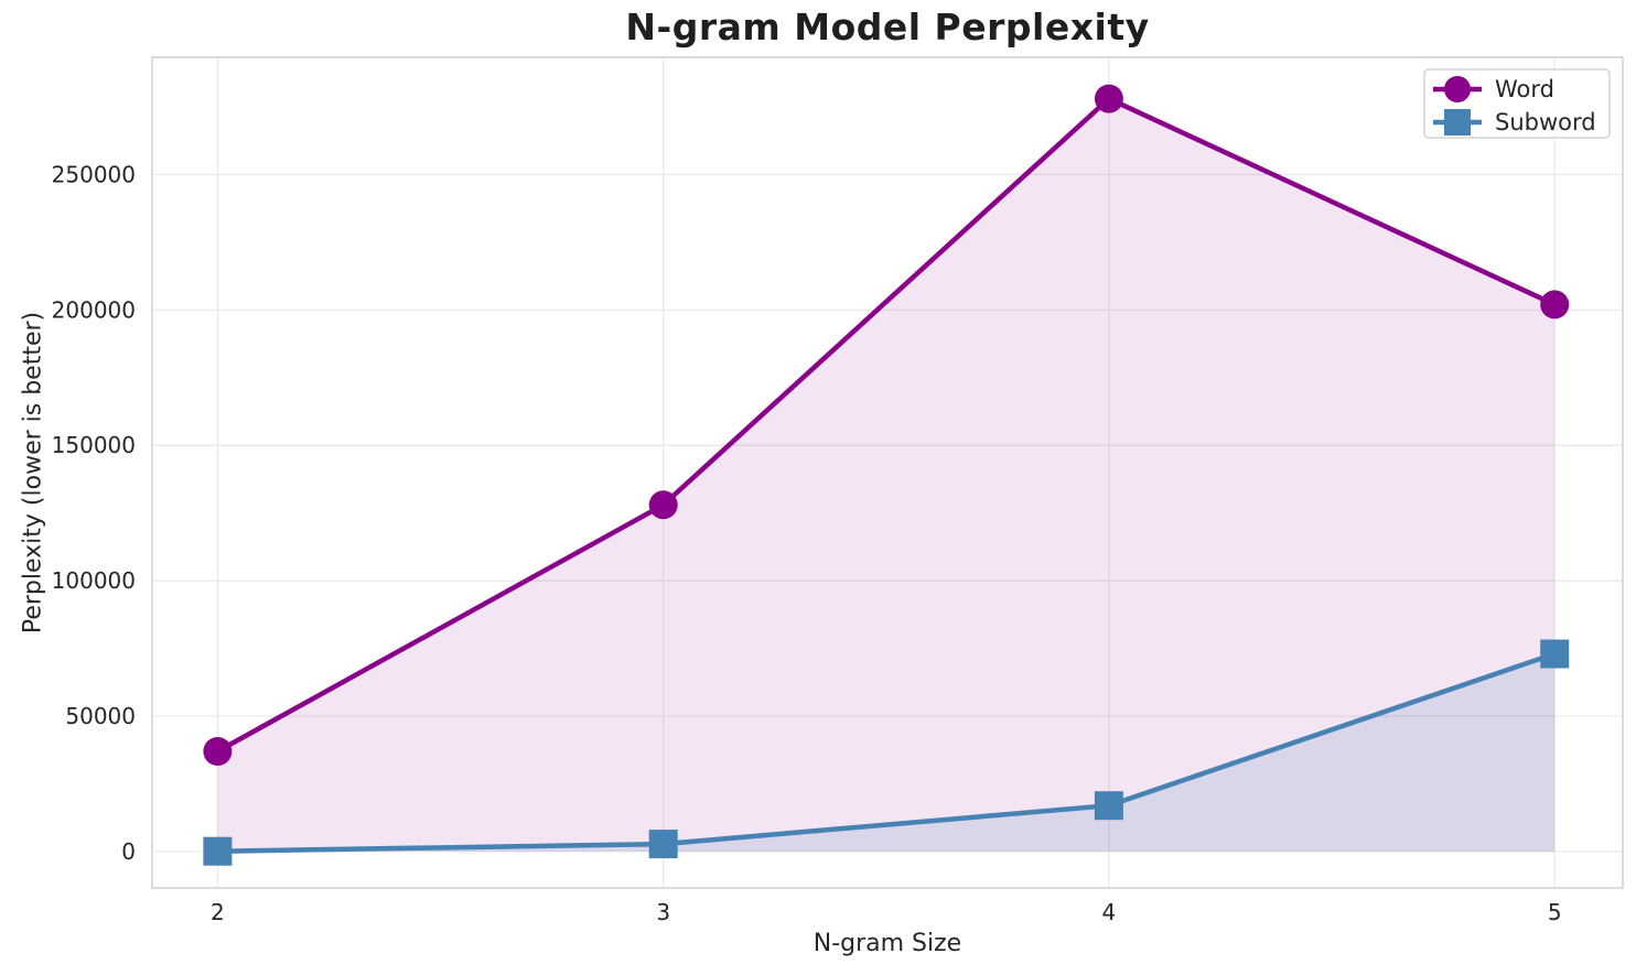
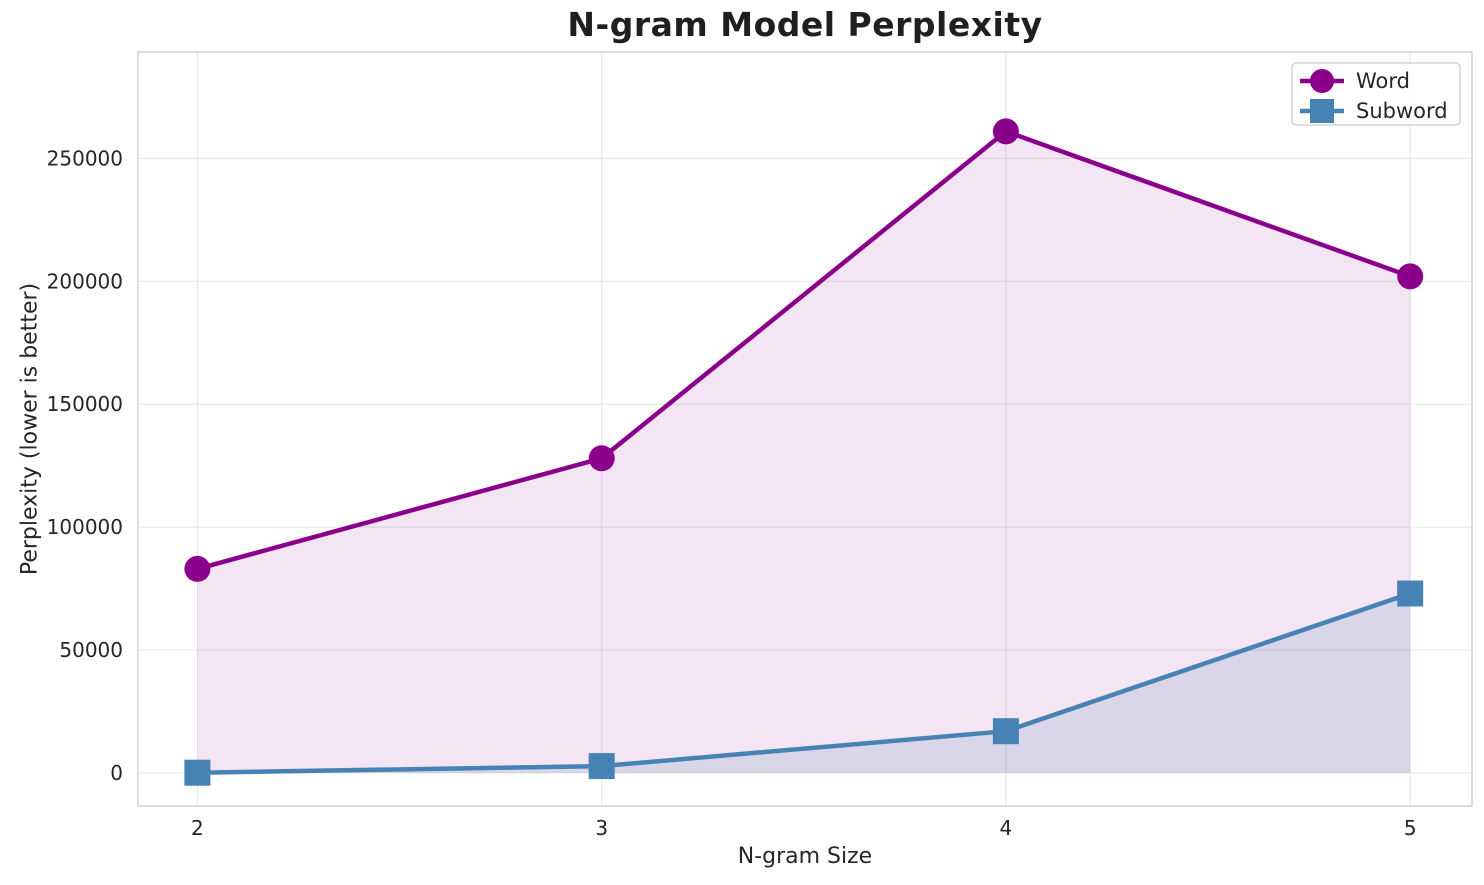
Word/2: 37000 -> 83000
Word/4: 278000 -> 261000
